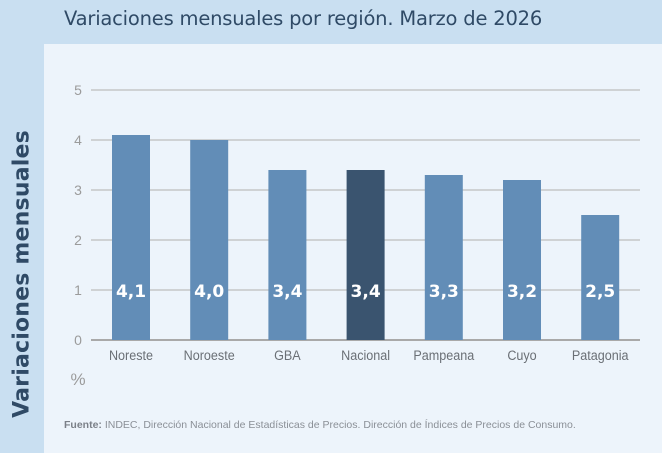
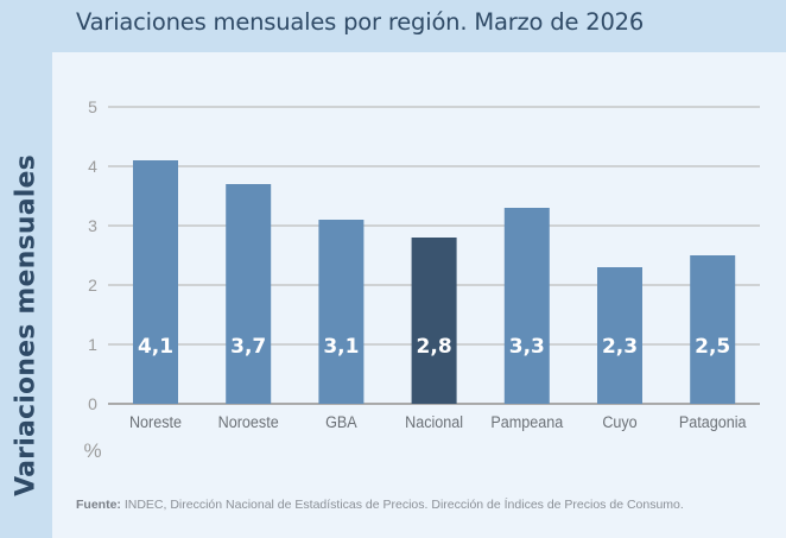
Noroeste: 4,0 -> 3,7
GBA: 3,4 -> 3,1
Nacional: 3,4 -> 2,8
Cuyo: 3,2 -> 2,3
